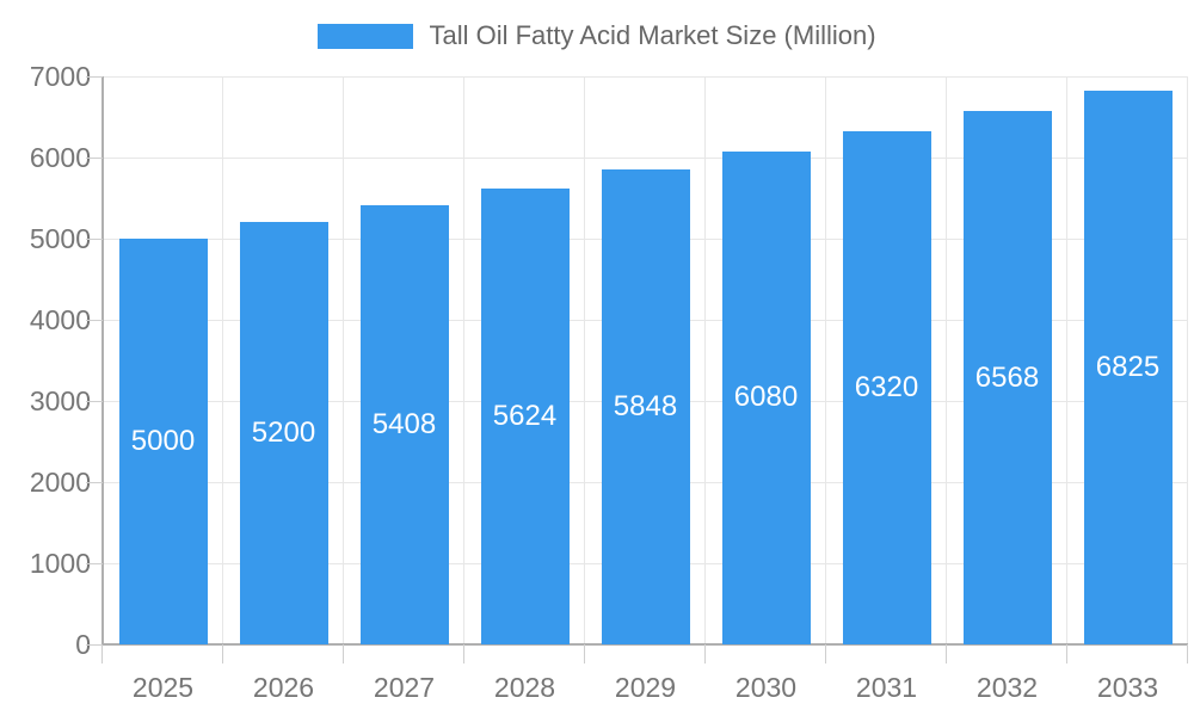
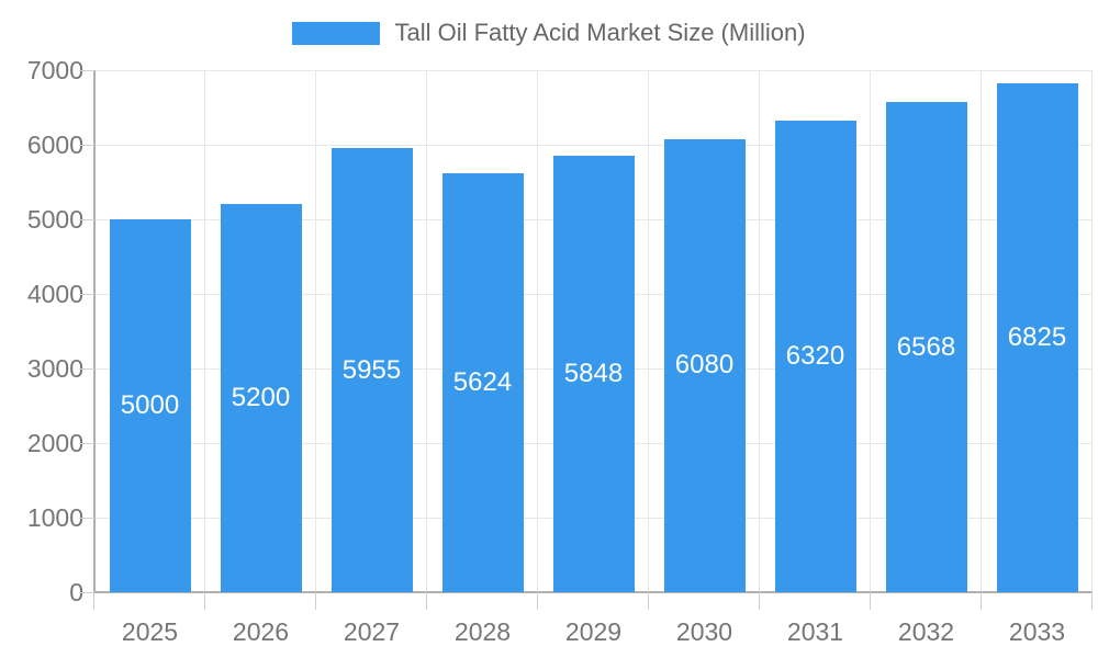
2027: 5408 -> 5955
